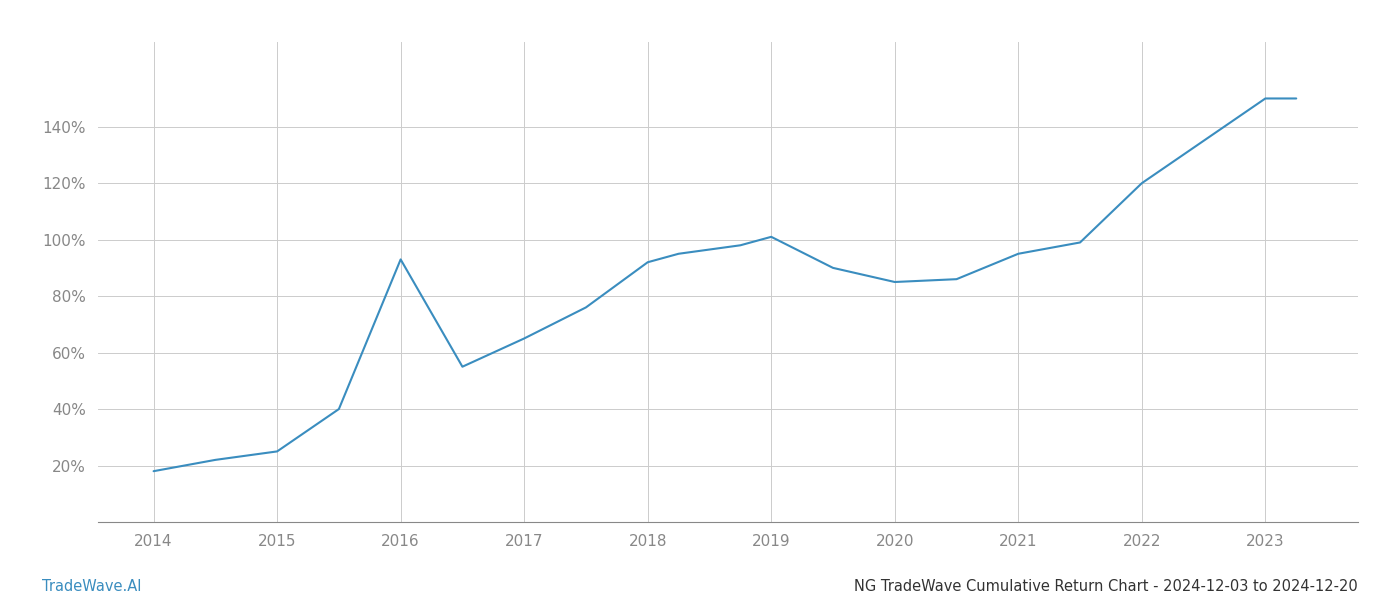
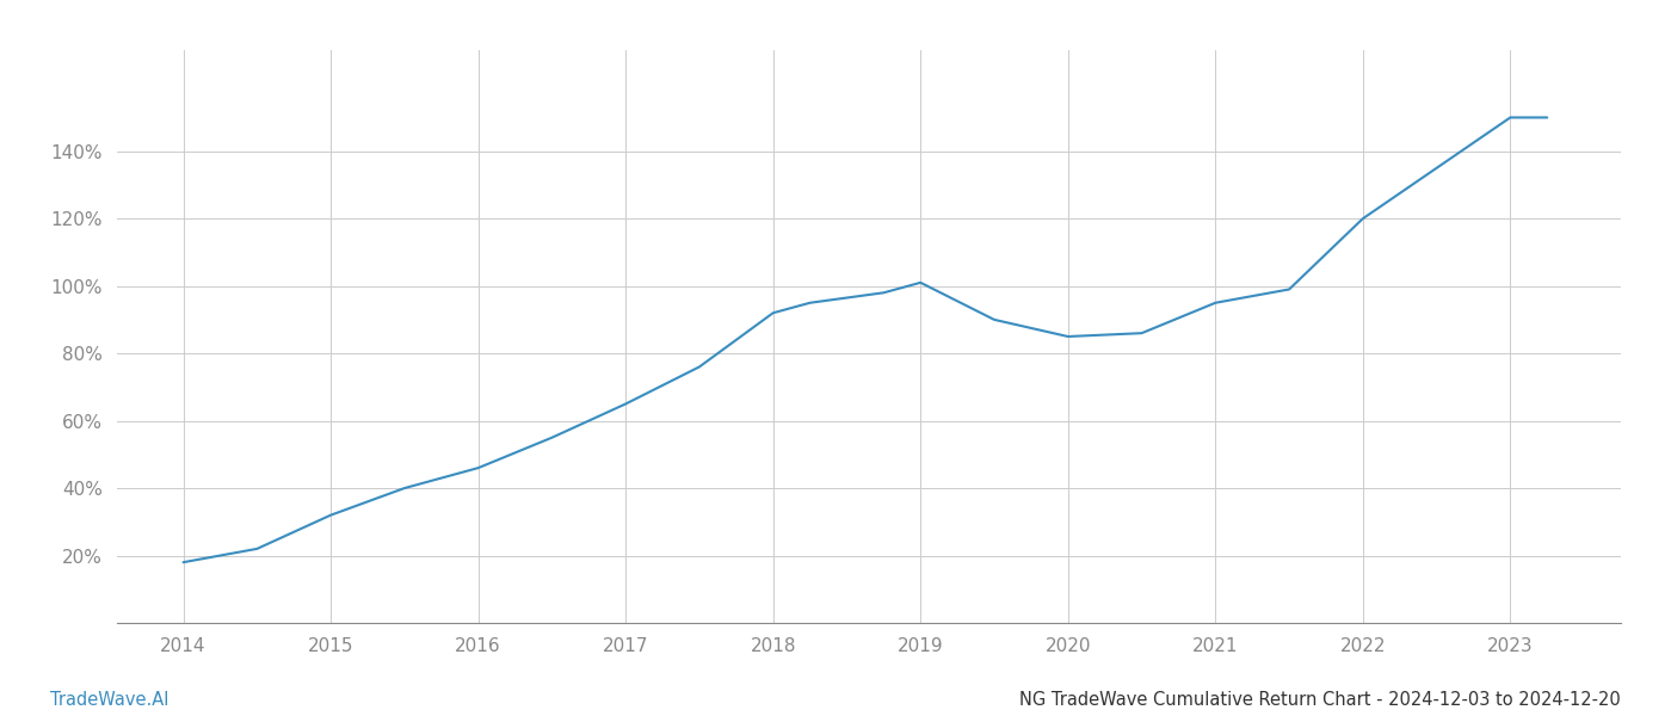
2015: 25% -> 32%
2016: 93% -> 46%
